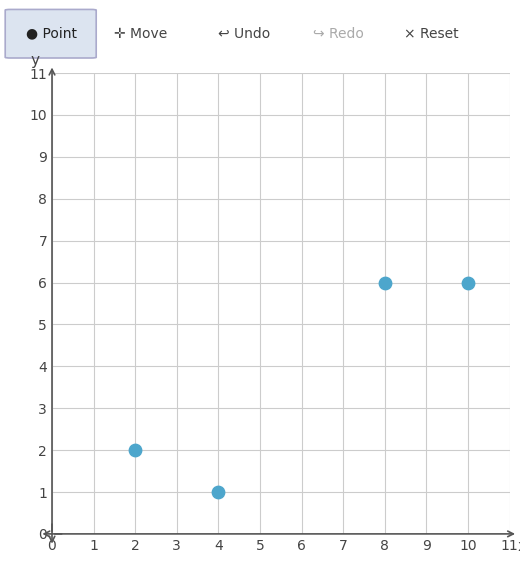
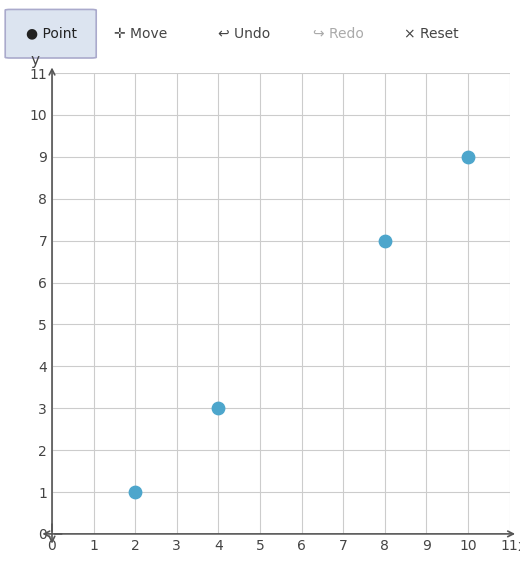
2: 2 -> 1
4: 1 -> 3
8: 6 -> 7
10: 6 -> 9
